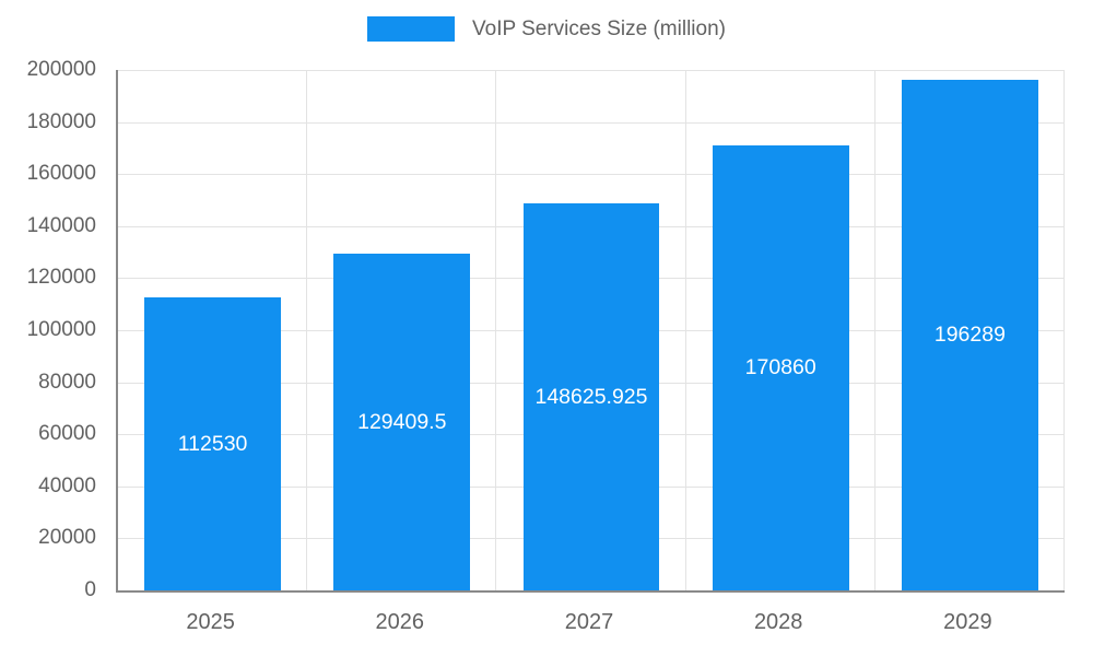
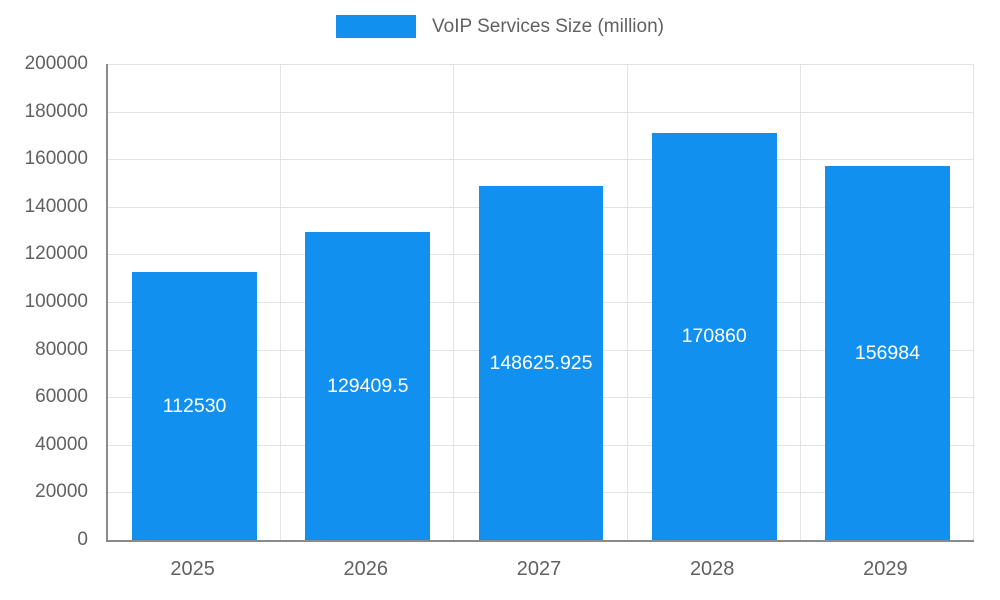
2029: 196289 -> 156984
